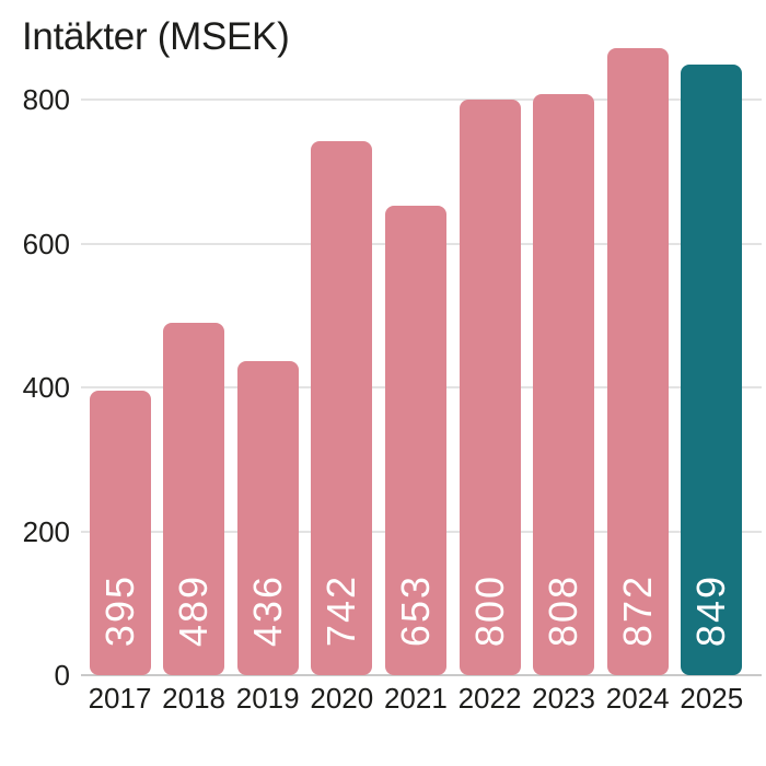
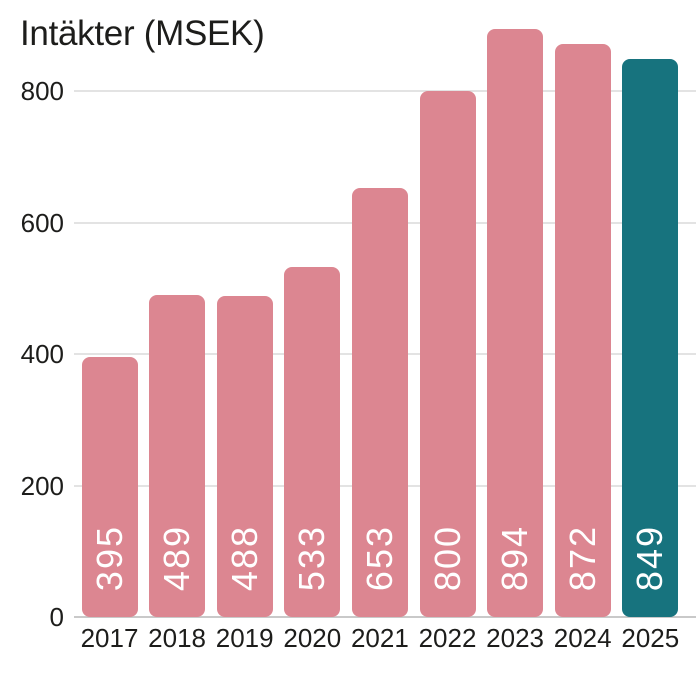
2019: 436 -> 488
2020: 742 -> 533
2023: 808 -> 894
